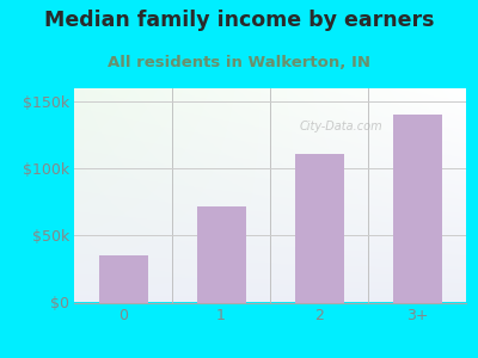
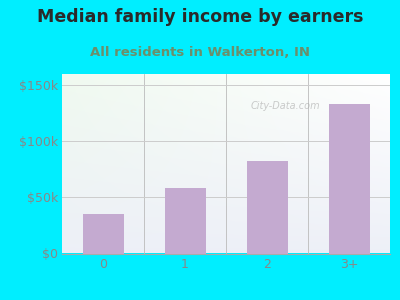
1: $72k -> $58k
2: $111k -> $82k
3+: $140k -> $133k
